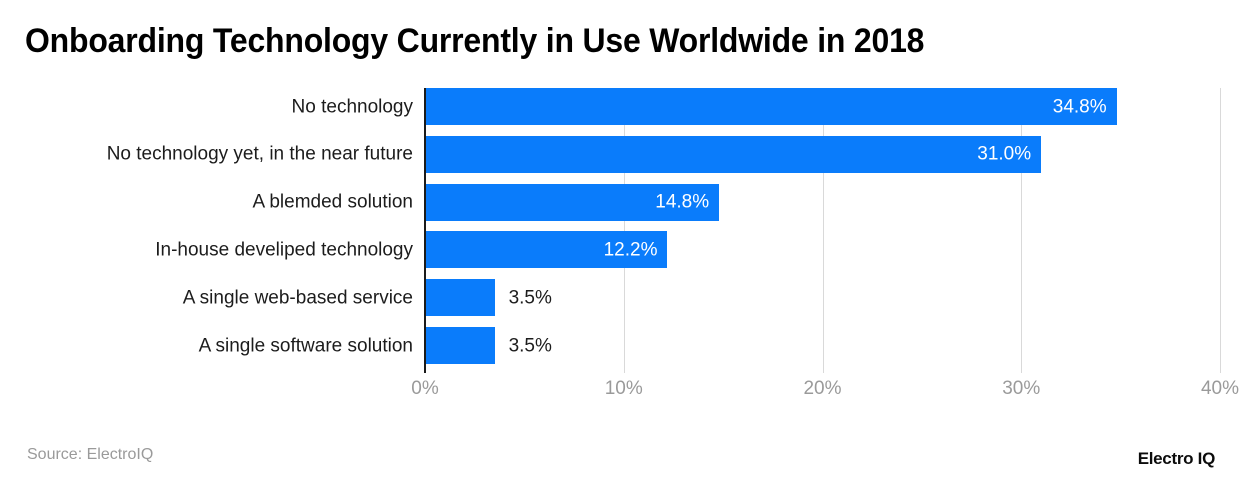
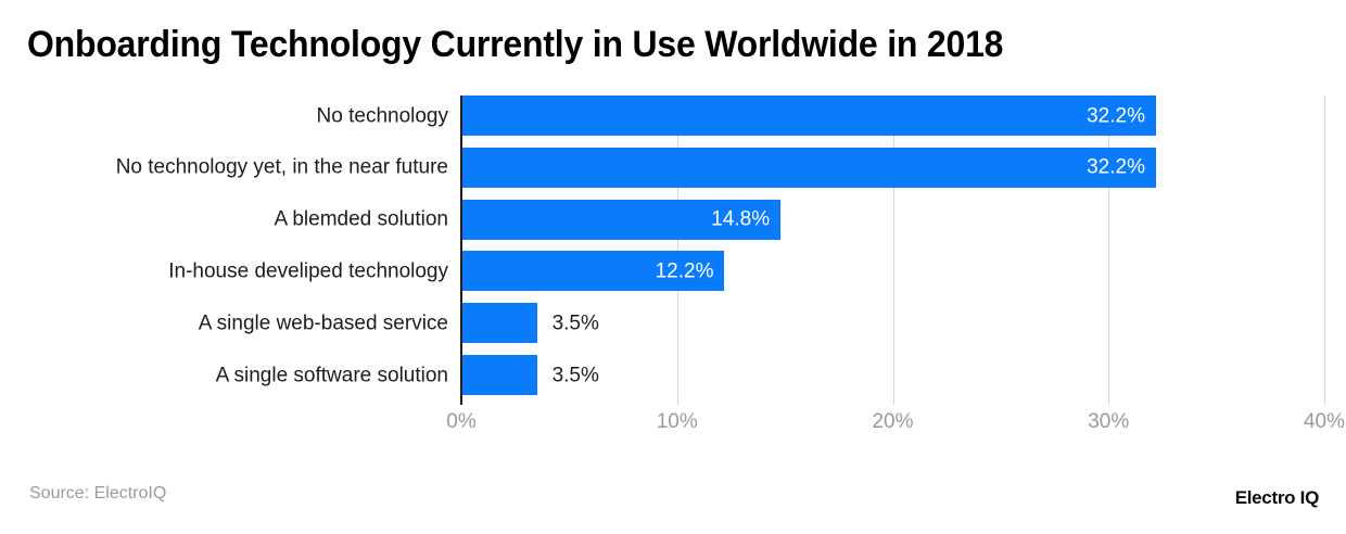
No technology: 34.8% -> 32.2%
No technology yet, in the near future: 31.0% -> 32.2%
